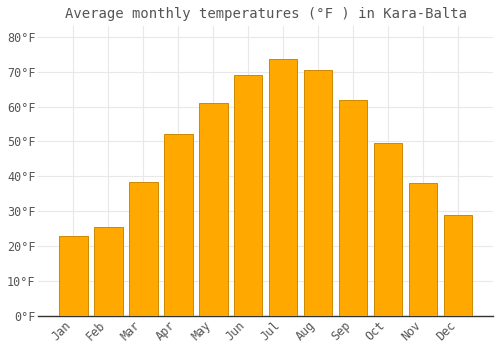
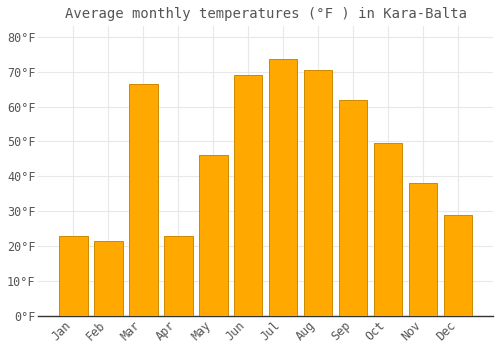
Feb: 25.5°F -> 21.5°F
Mar: 38.5°F -> 66.5°F
Apr: 52.0°F -> 23.0°F
May: 61.0°F -> 46.0°F
